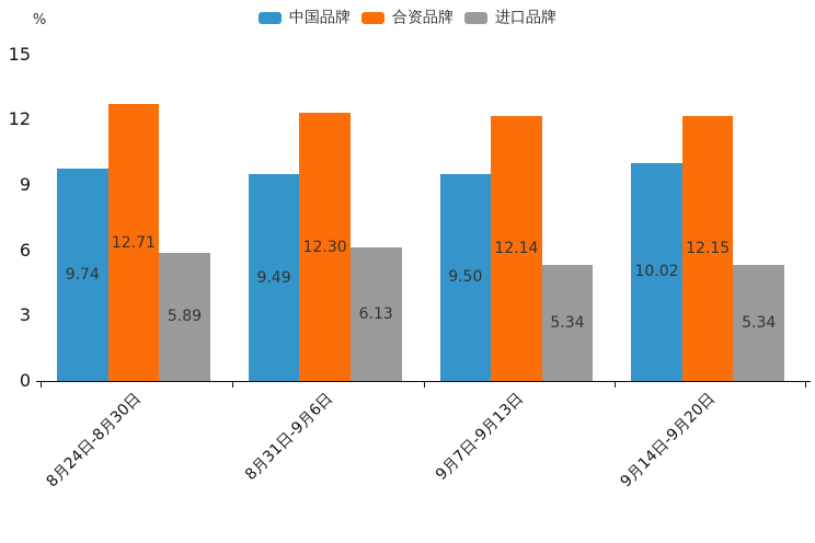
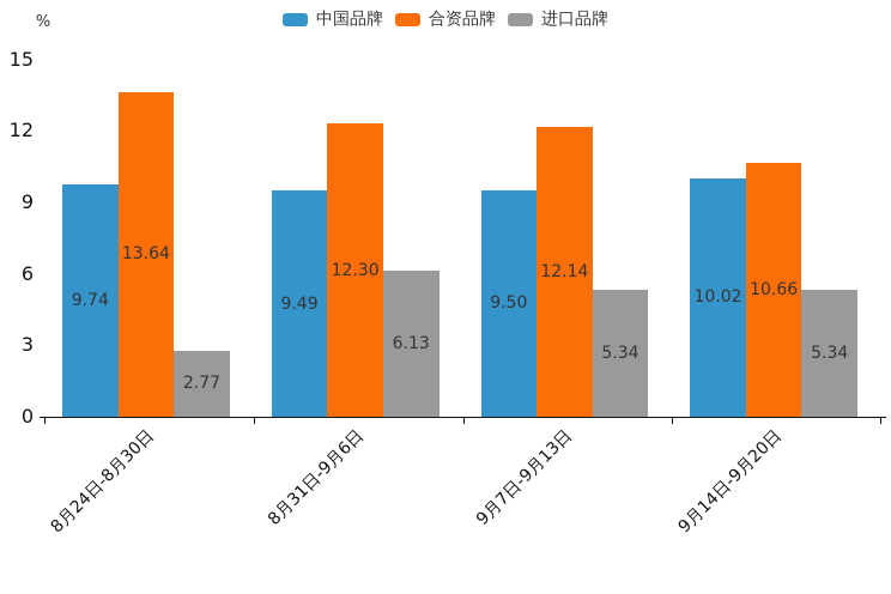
合资品牌/8月24日-8月30日: 12.71 -> 13.64
进口品牌/8月24日-8月30日: 5.89 -> 2.77
合资品牌/9月14日-9月20日: 12.15 -> 10.66
